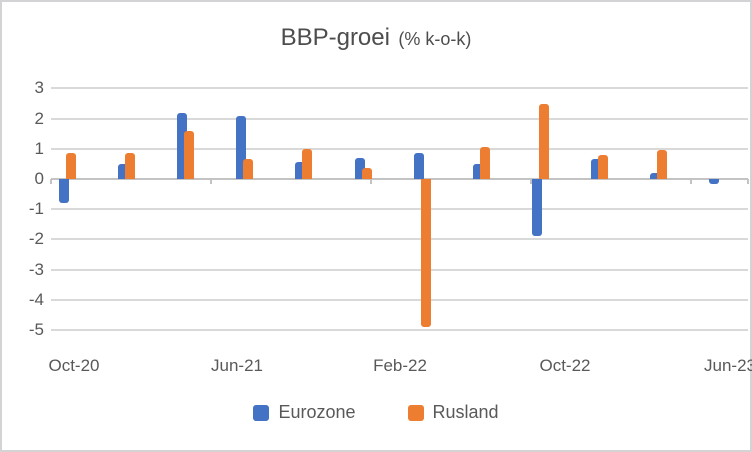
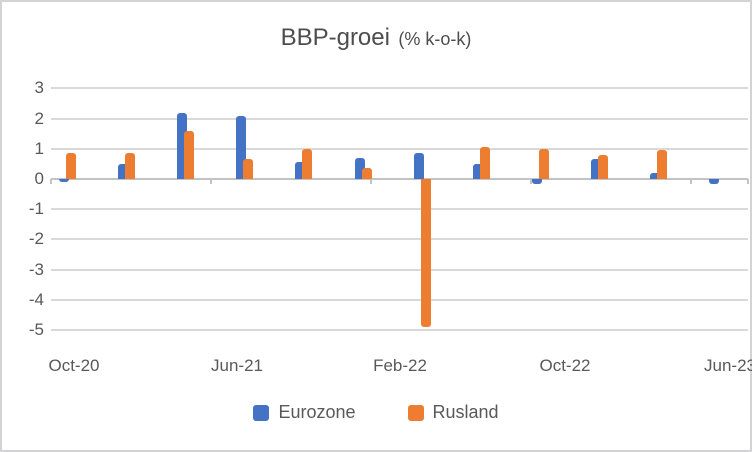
Eurozone/Oct-20: -0.8 -> -0.1
Eurozone/Oct-22: -1.9 -> -0.1
Rusland/Oct-22: 2.5 -> 1.0
